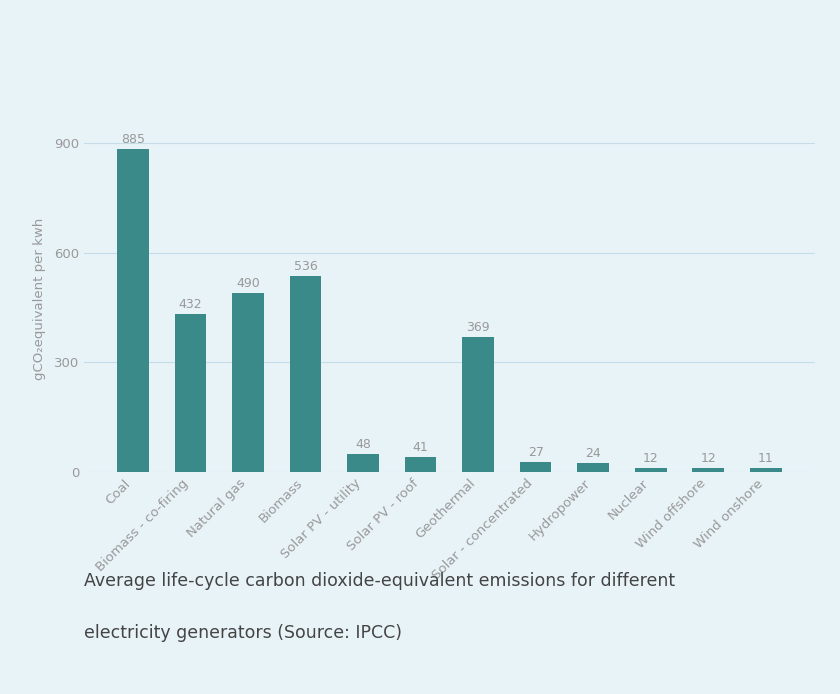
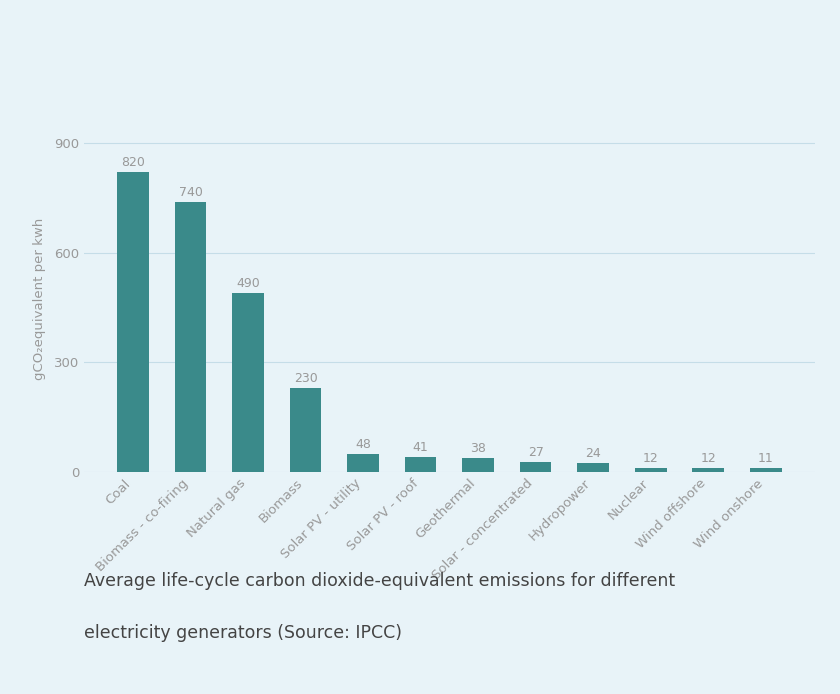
Coal: 885 -> 820
Biomass - co-firing: 432 -> 740
Biomass: 536 -> 230
Geothermal: 369 -> 38
